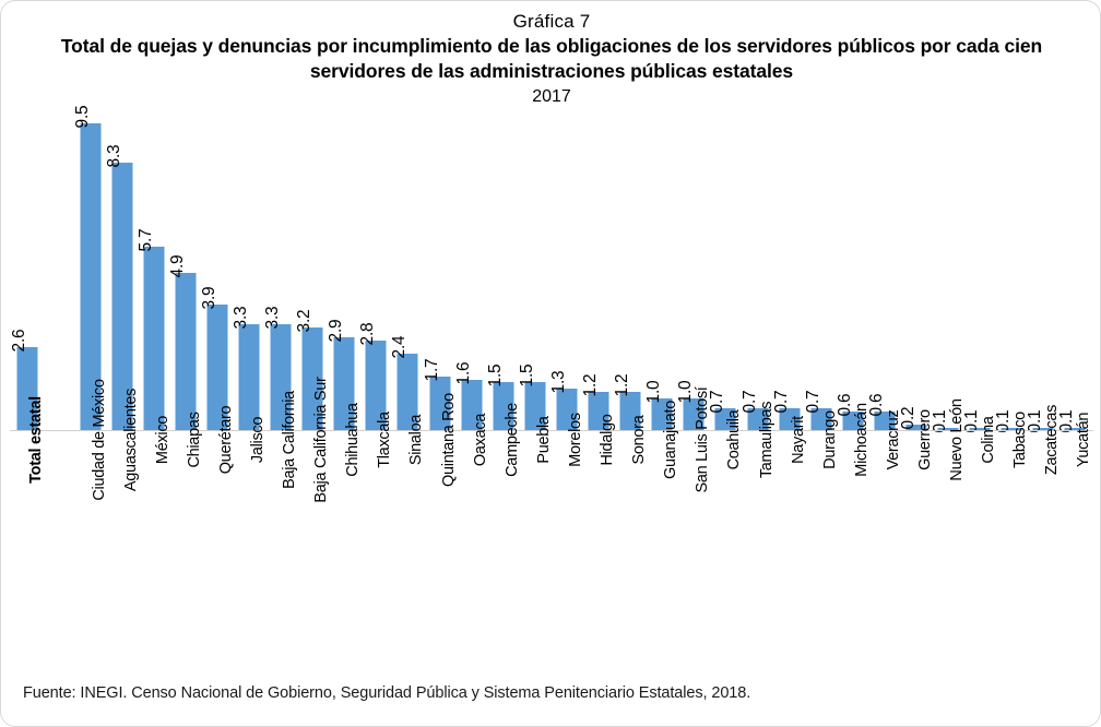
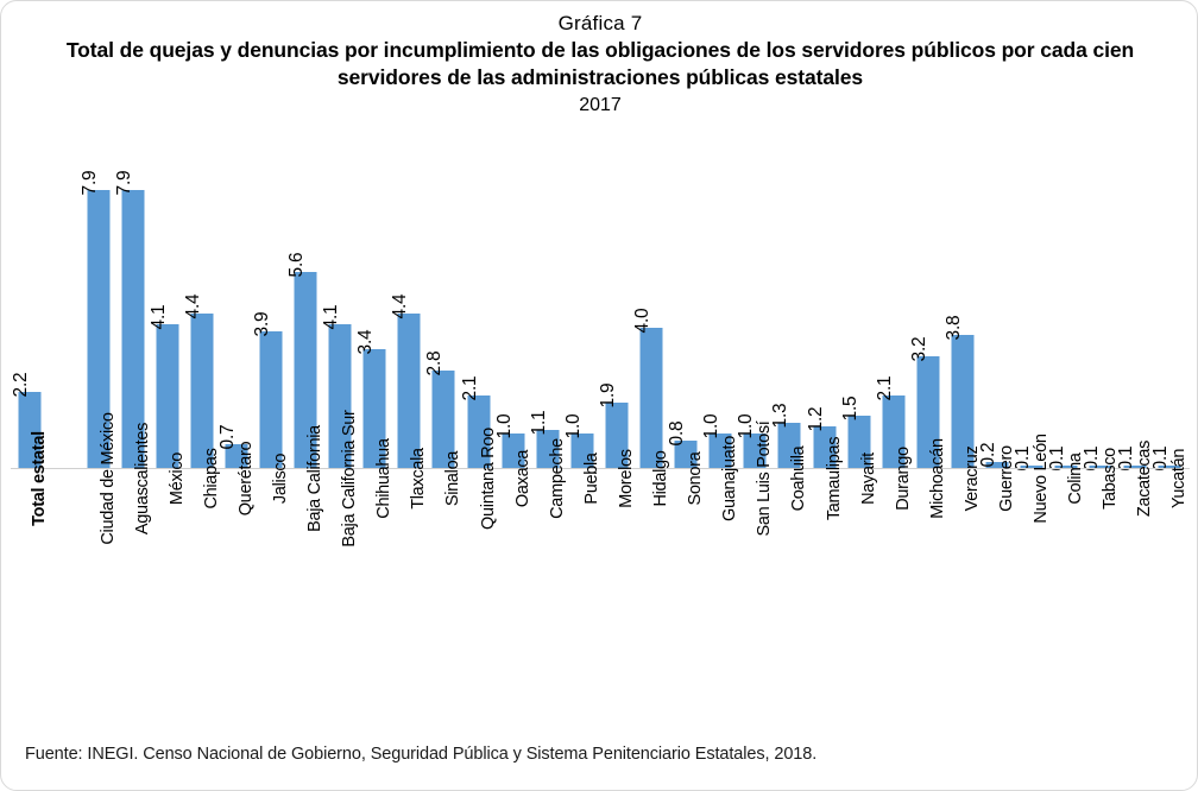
Total estatal: 2.6 -> 2.2
Ciudad de México: 9.5 -> 7.9
Aguascalientes: 8.3 -> 7.9
México: 5.7 -> 4.1
Chiapas: 4.9 -> 4.4
Querétaro: 3.9 -> 0.7
Jalisco: 3.3 -> 3.9
Baja California: 3.3 -> 5.6
Baja California Sur: 3.2 -> 4.1
Chihuahua: 2.9 -> 3.4
Tlaxcala: 2.8 -> 4.4
Sinaloa: 2.4 -> 2.8
Quintana Roo: 1.7 -> 2.1
Oaxaca: 1.6 -> 1.0
Campeche: 1.5 -> 1.1
Puebla: 1.5 -> 1.0
Morelos: 1.3 -> 1.9
Hidalgo: 1.2 -> 4.0
Sonora: 1.2 -> 0.8
Coahuila: 0.7 -> 1.3
Tamaulipas: 0.7 -> 1.2
Nayarit: 0.7 -> 1.5
Durango: 0.7 -> 2.1
Michoacán: 0.6 -> 3.2
Veracruz: 0.6 -> 3.8
